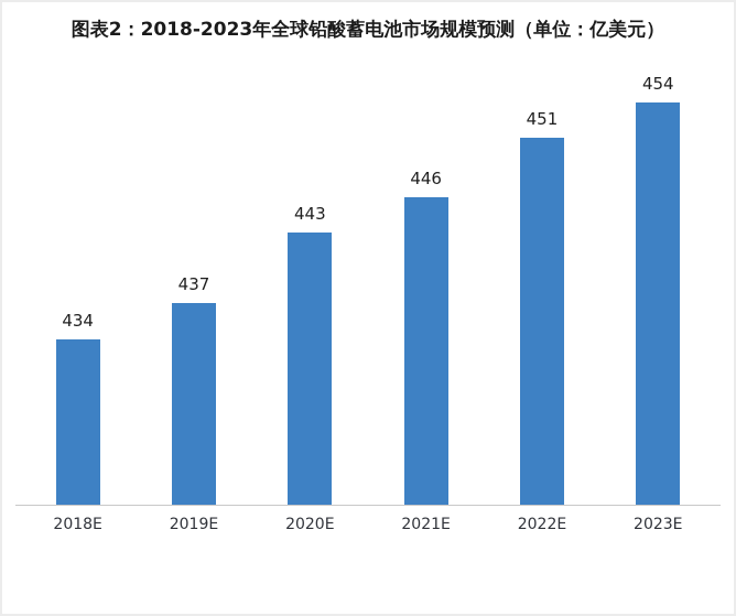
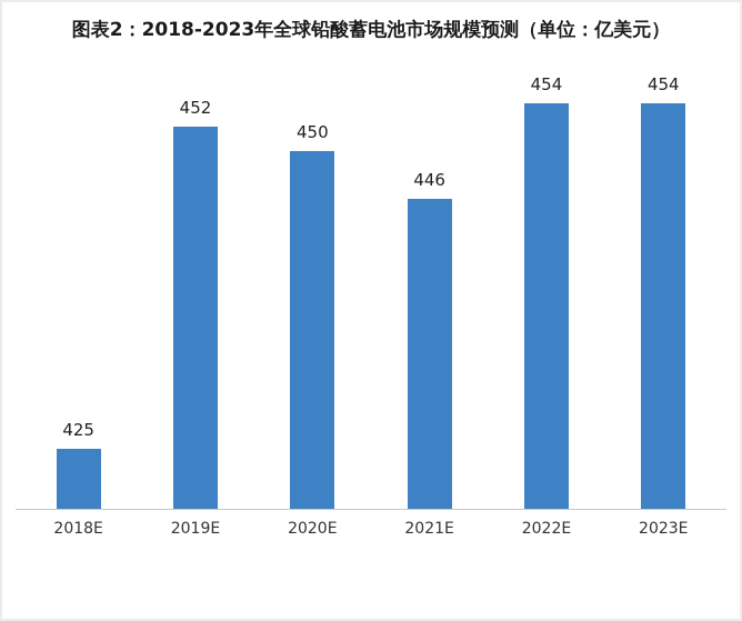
2018E: 434 -> 425
2019E: 437 -> 452
2020E: 443 -> 450
2022E: 451 -> 454
